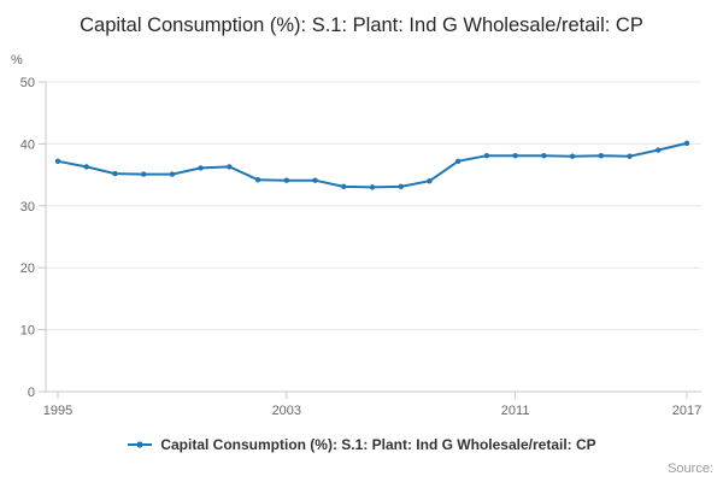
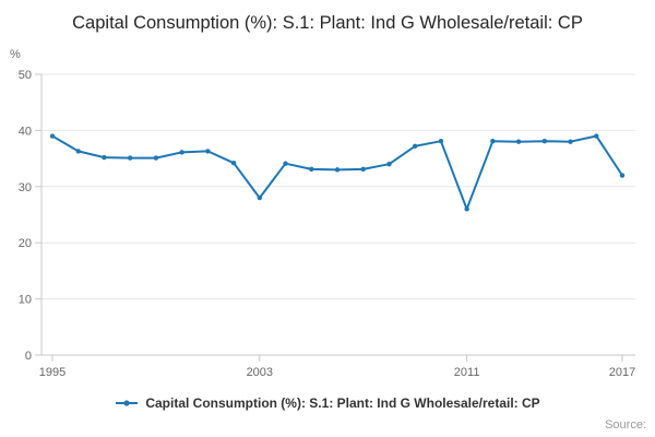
1995: 37 -> 39
2003: 34 -> 28
2011: 38 -> 26
2017: 40 -> 32
